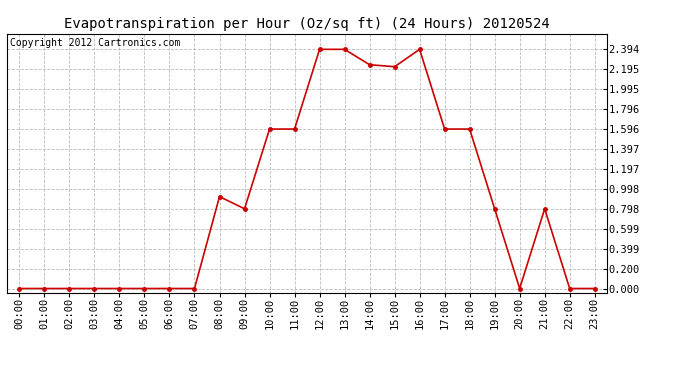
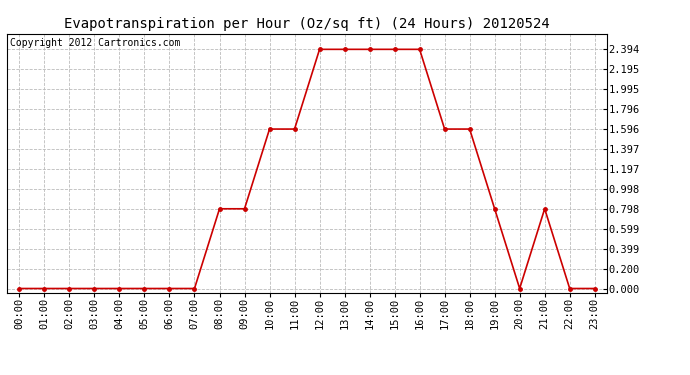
08:00: 0.92 -> 0.80
14:00: 2.24 -> 2.39
15:00: 2.22 -> 2.39
